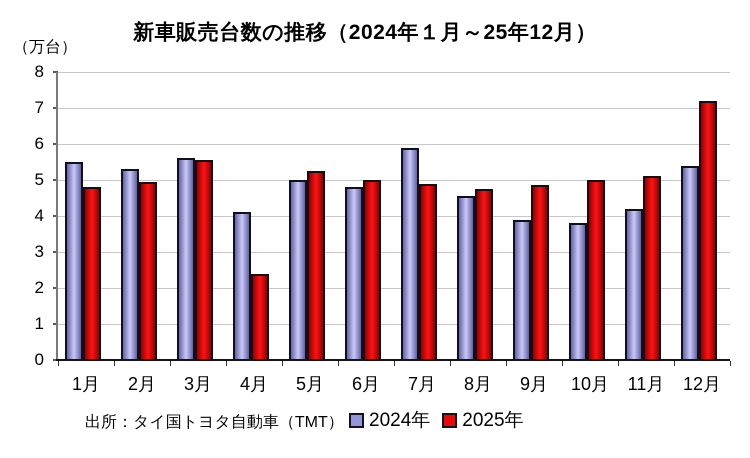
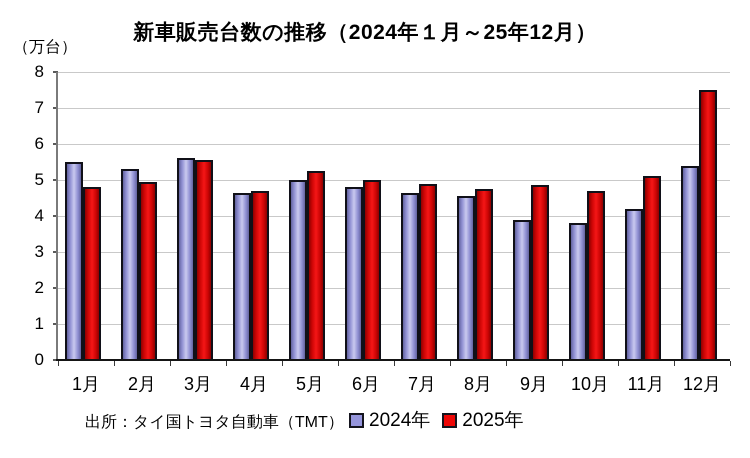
2024年/4月: 4.1 -> 4.7
2025年/4月: 2.4 -> 4.7
2024年/7月: 5.9 -> 4.7
2025年/10月: 5.0 -> 4.7
2025年/12月: 7.2 -> 7.5
